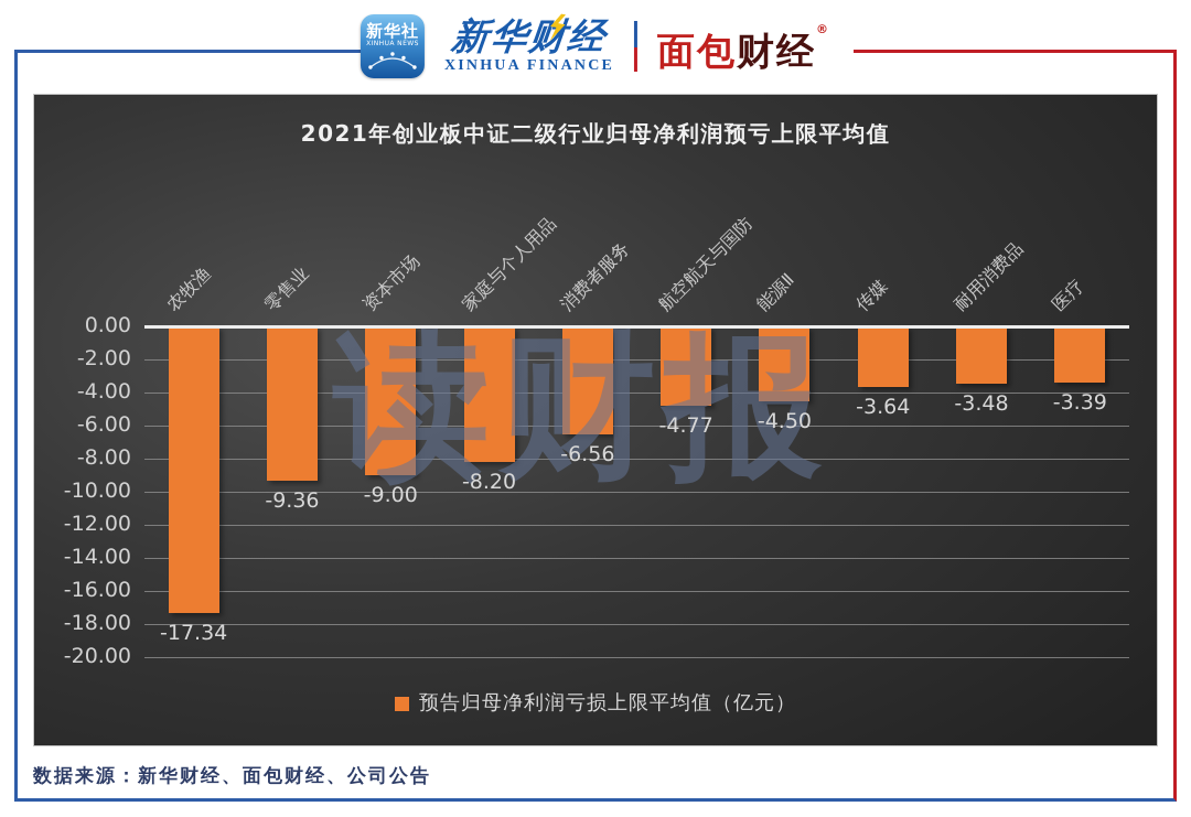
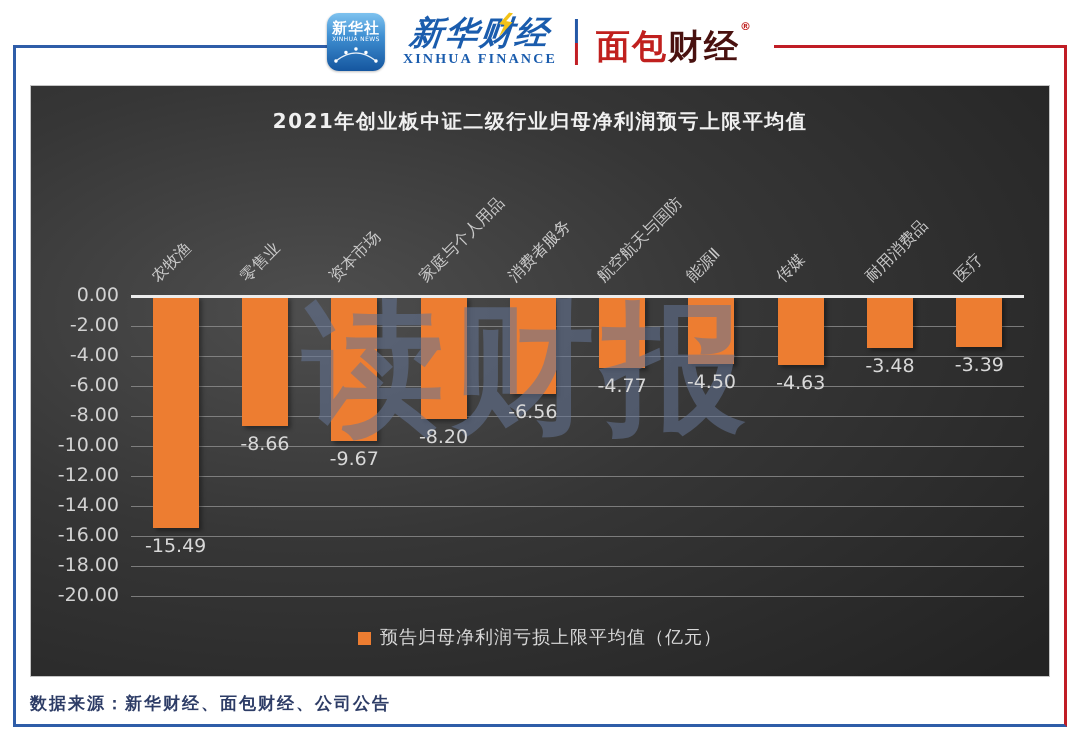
农牧渔: -17.34 -> -15.49
零售业: -9.36 -> -8.66
资本市场: -9.00 -> -9.67
传媒: -3.64 -> -4.63
